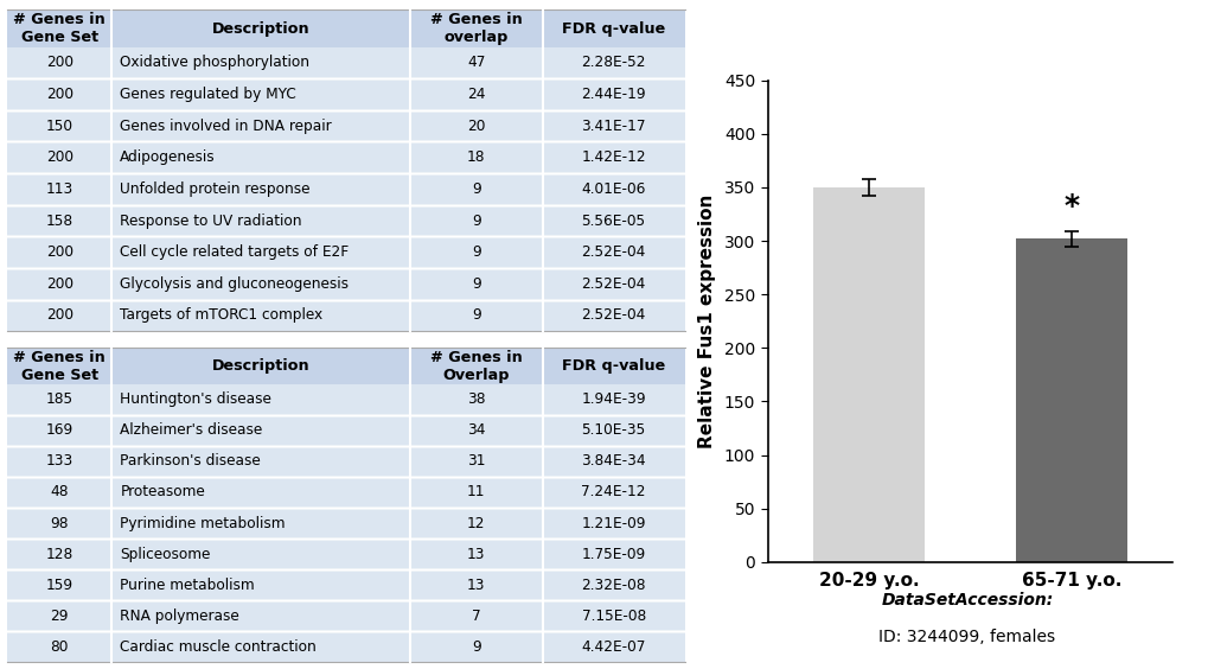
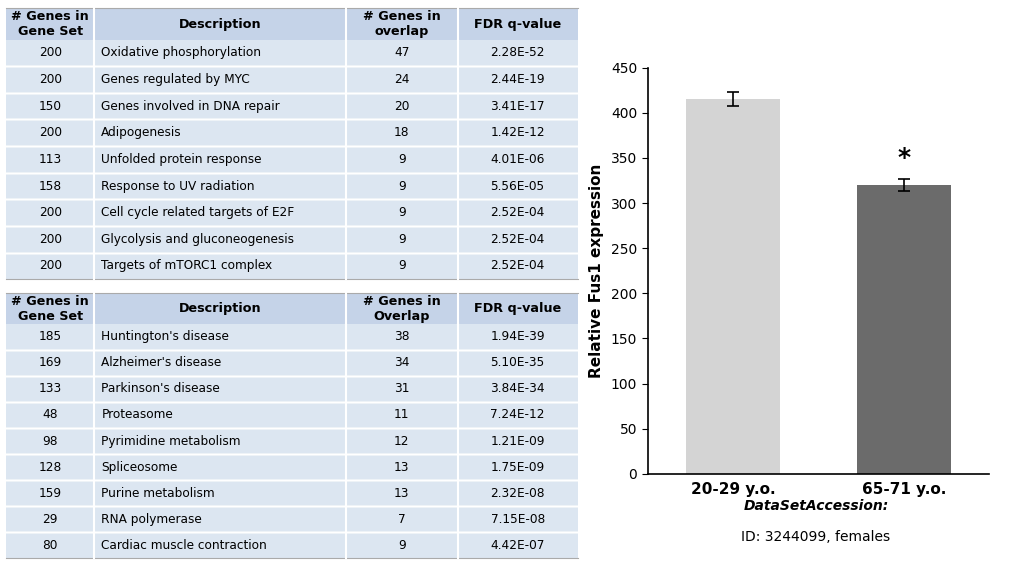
20-29 y.o.: 350 -> 415
65-71 y.o.: 302 -> 320
